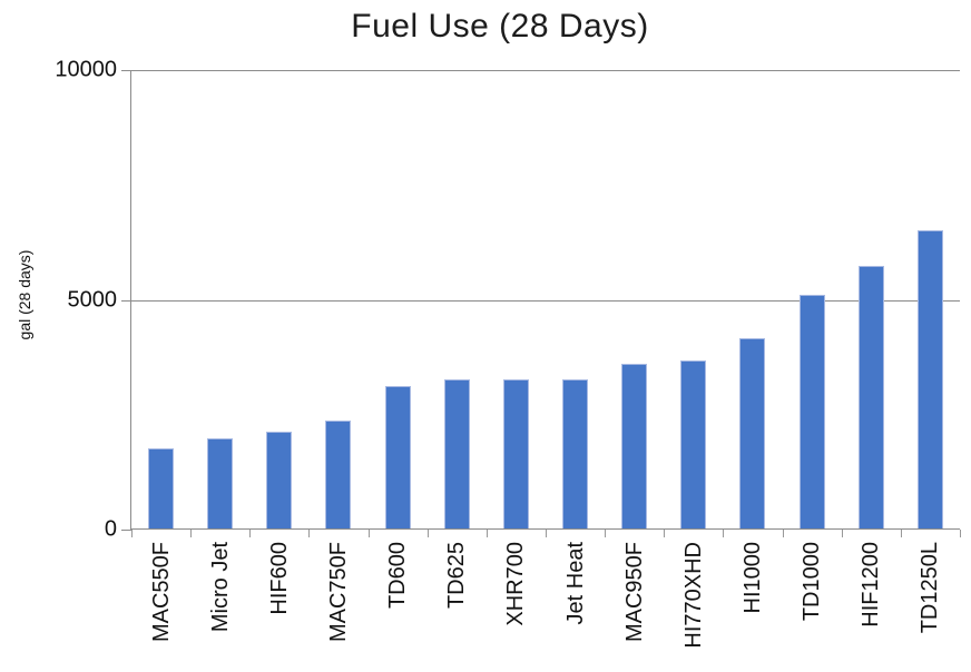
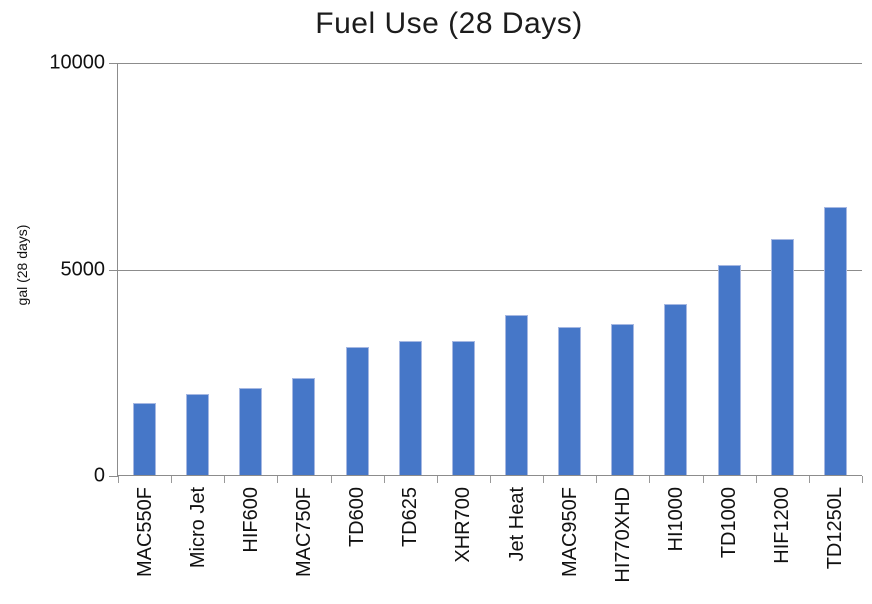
Jet Heat: 3300 -> 3900
